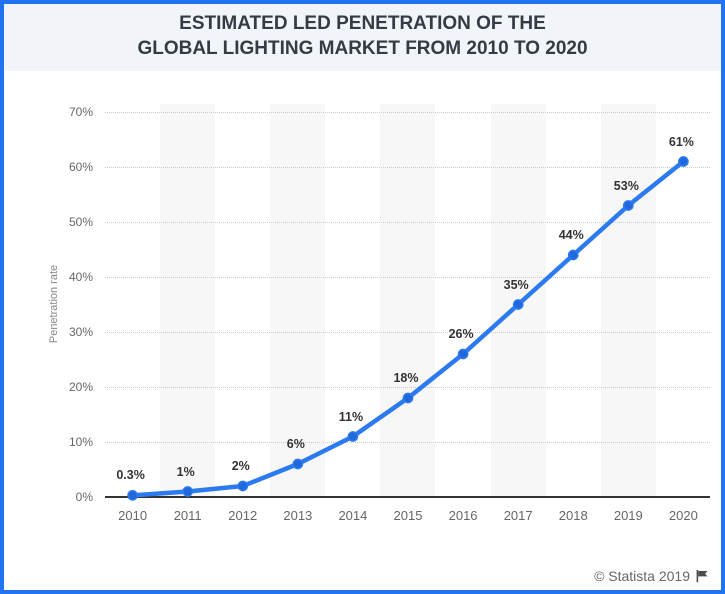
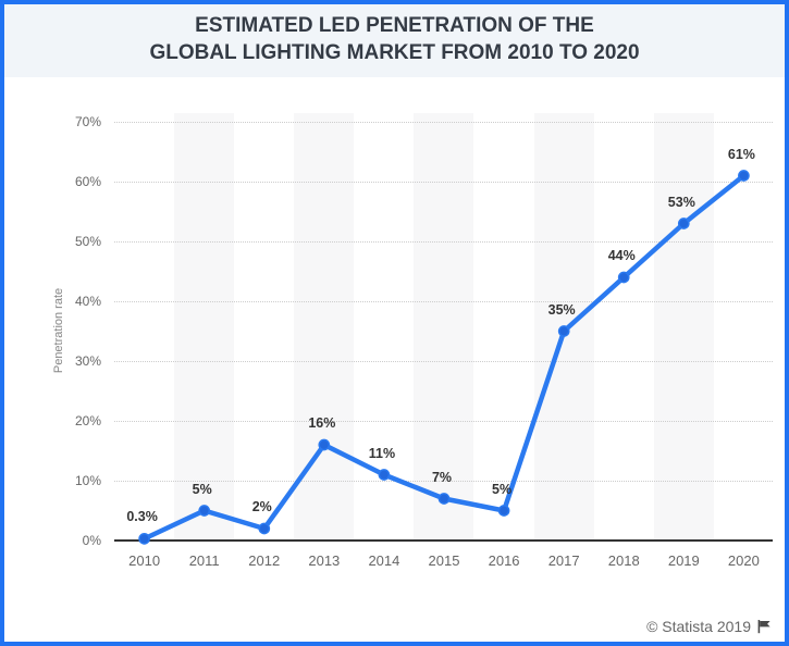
2011: 1% -> 5%
2013: 6% -> 16%
2015: 18% -> 7%
2016: 26% -> 5%
